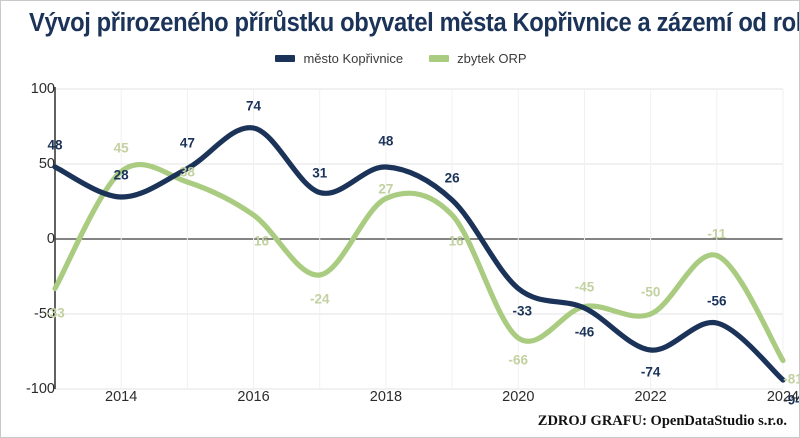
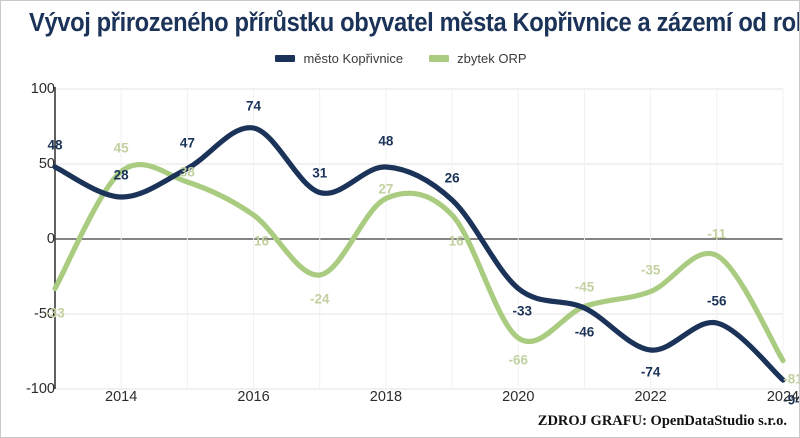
zbytek ORP/2022: -50 -> -35
